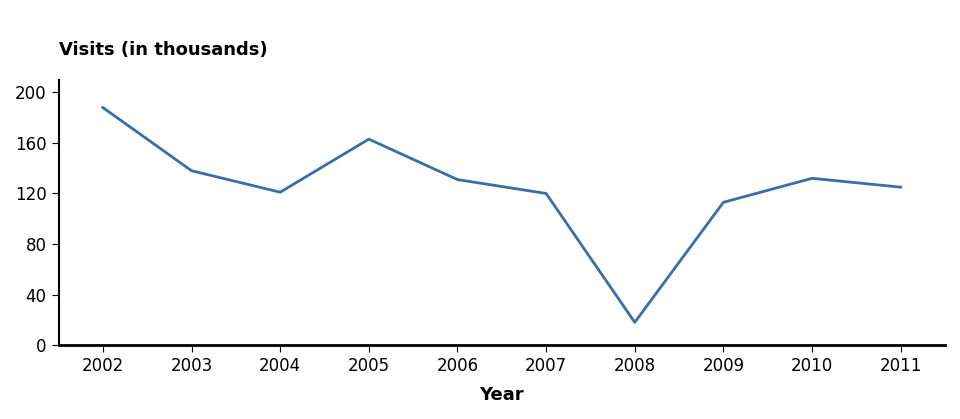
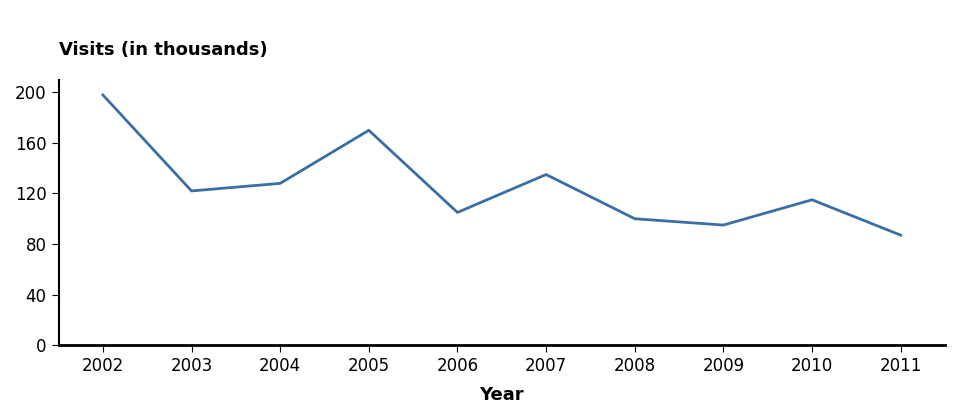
2002: 188 -> 198
2003: 138 -> 122
2004: 121 -> 128
2005: 163 -> 170
2006: 131 -> 105
2007: 120 -> 135
2008: 18 -> 100
2009: 113 -> 95
2010: 132 -> 115
2011: 125 -> 87
